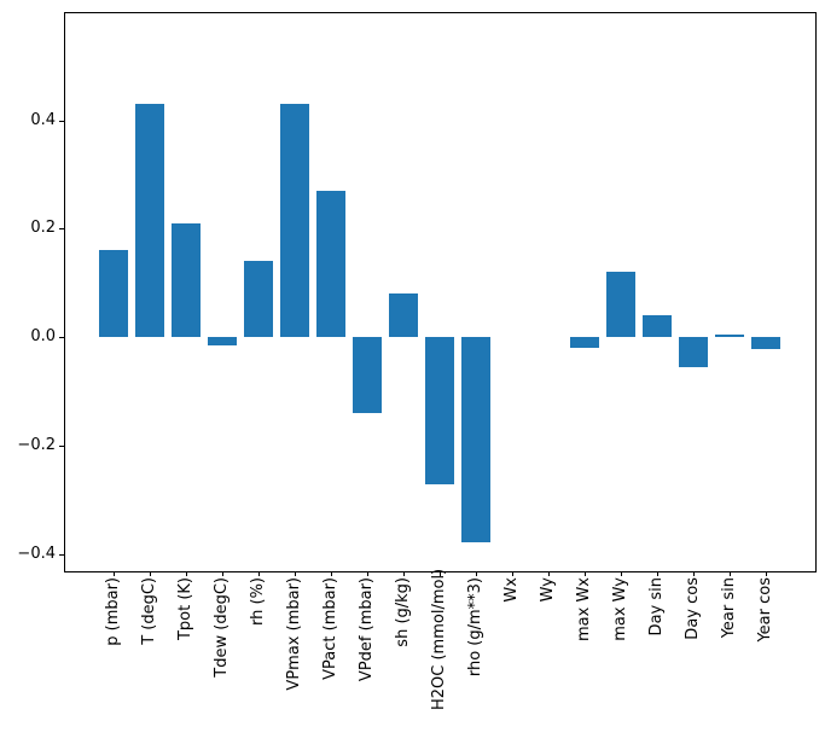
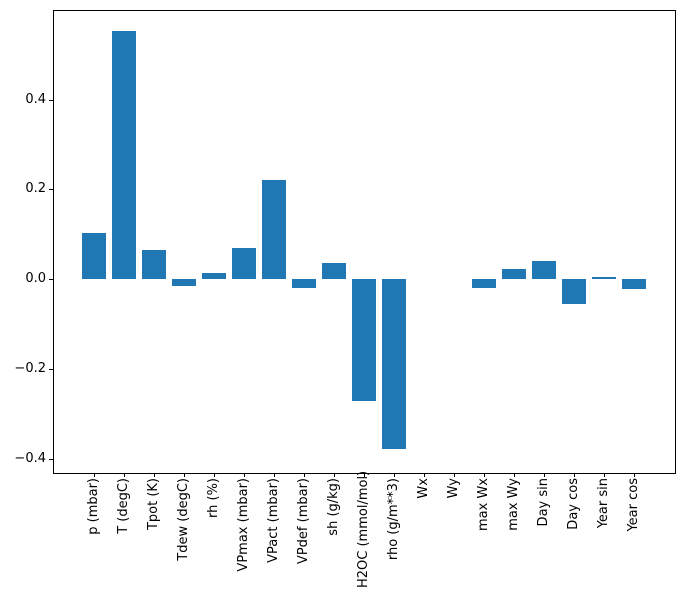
p (mbar): 0.16 -> 0.10
T (degC): 0.43 -> 0.55
Tpot (K): 0.21 -> 0.07
rh (%): 0.14 -> 0.01
VPmax (mbar): 0.43 -> 0.07
VPact (mbar): 0.27 -> 0.22
VPdef (mbar): -0.14 -> -0.02
sh (g/kg): 0.08 -> 0.04
max Wy: 0.12 -> 0.02
